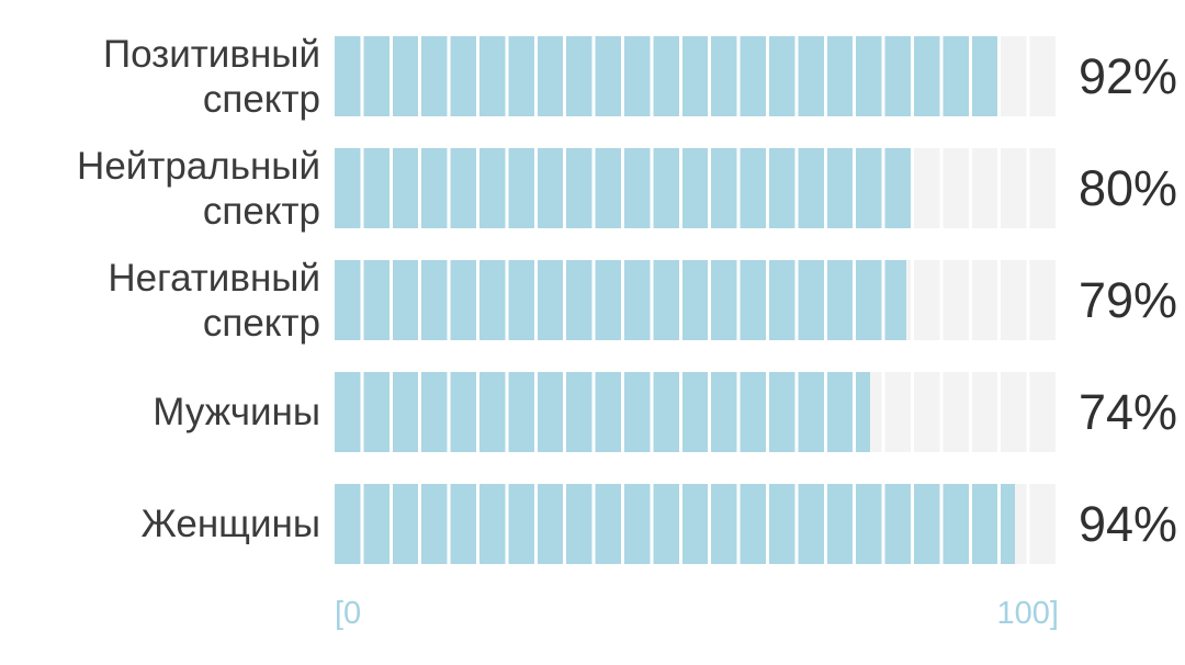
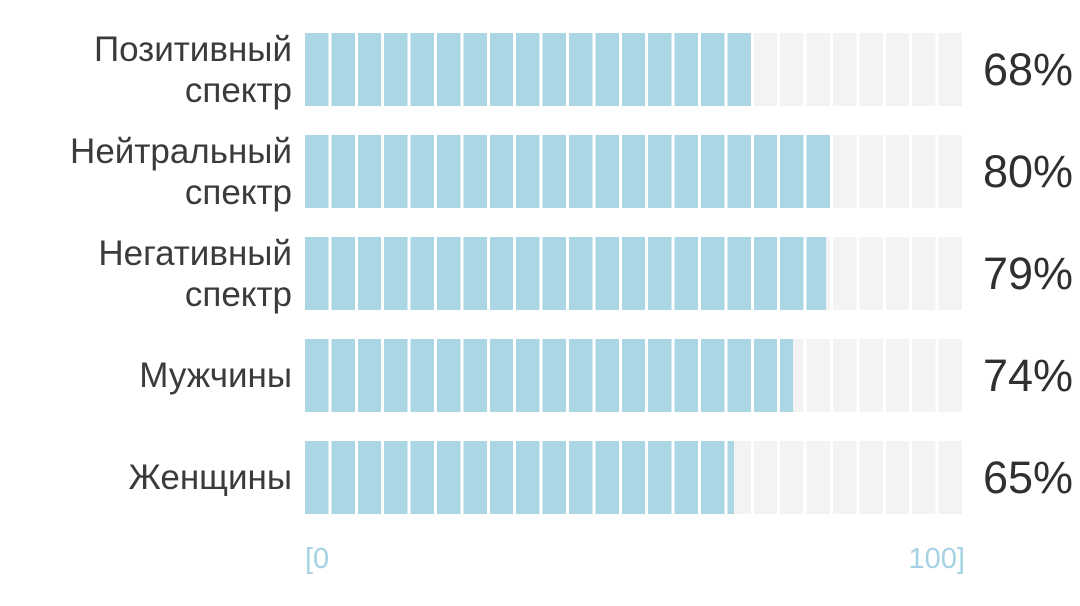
Позитивный спектр: 92% -> 68%
Женщины: 94% -> 65%
